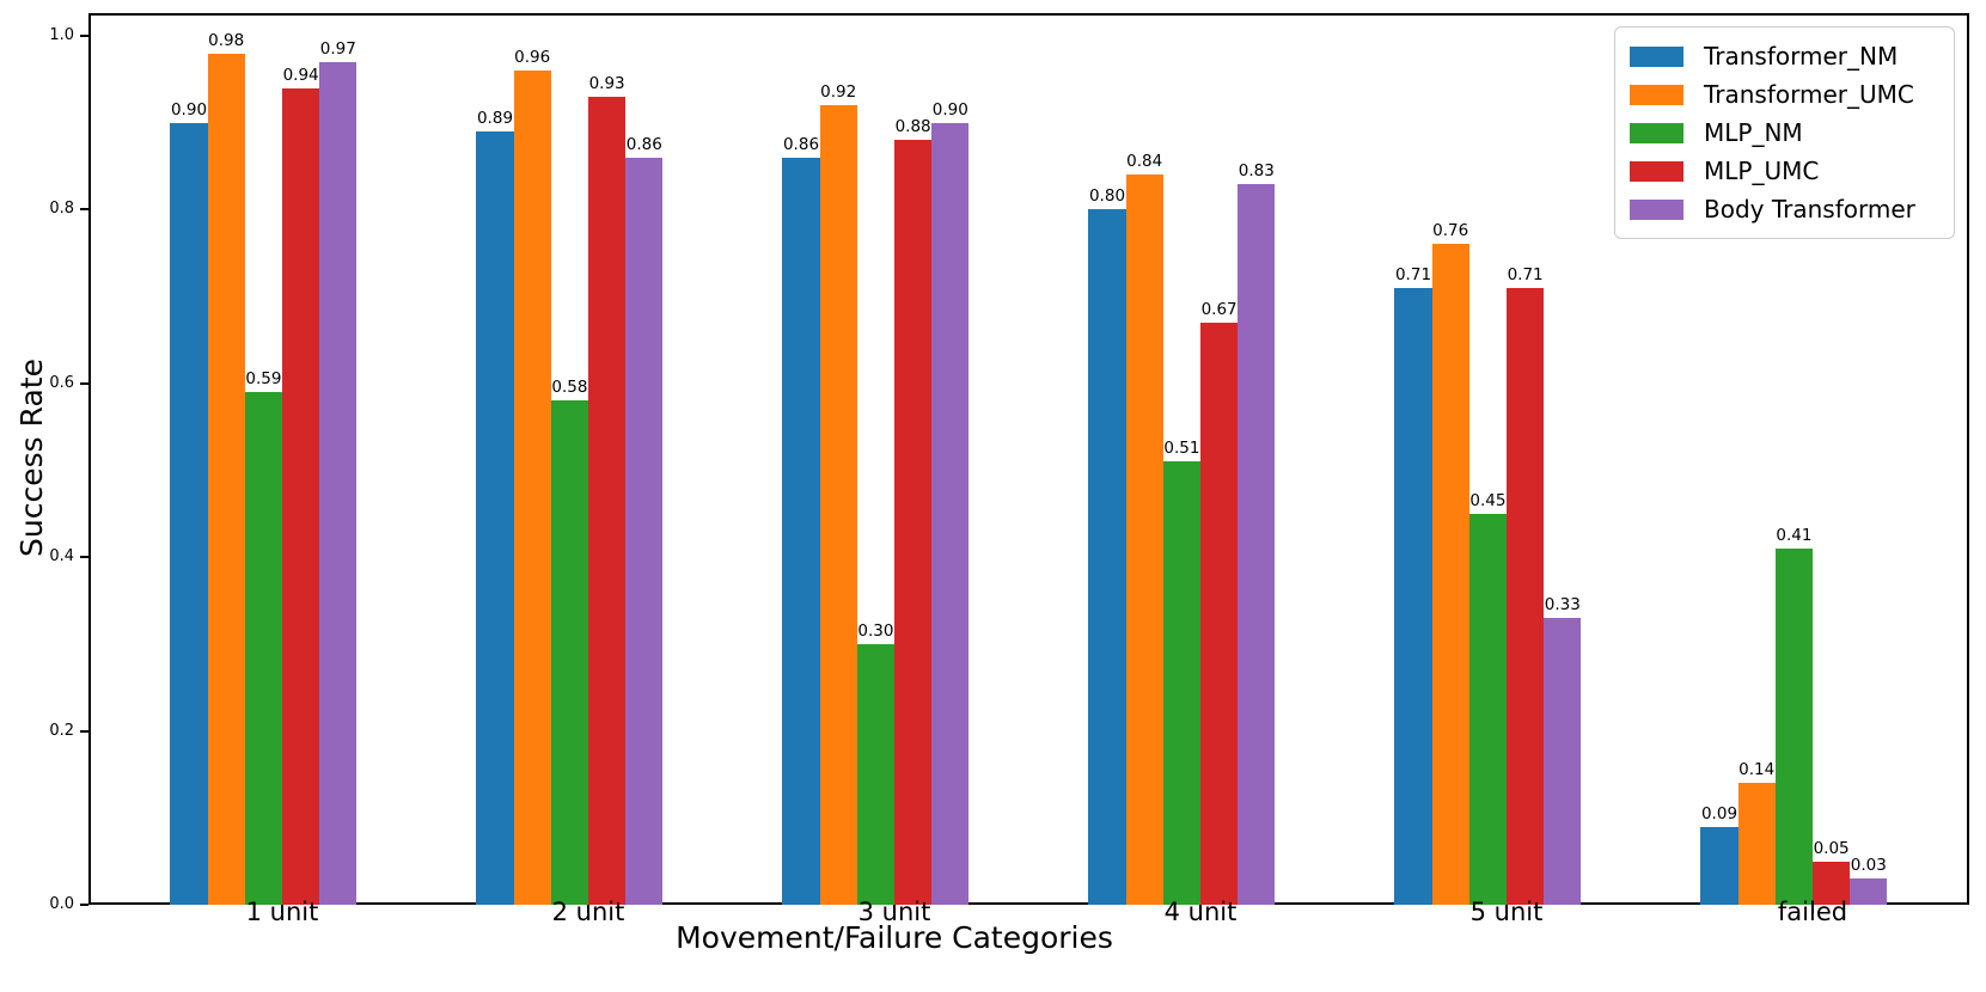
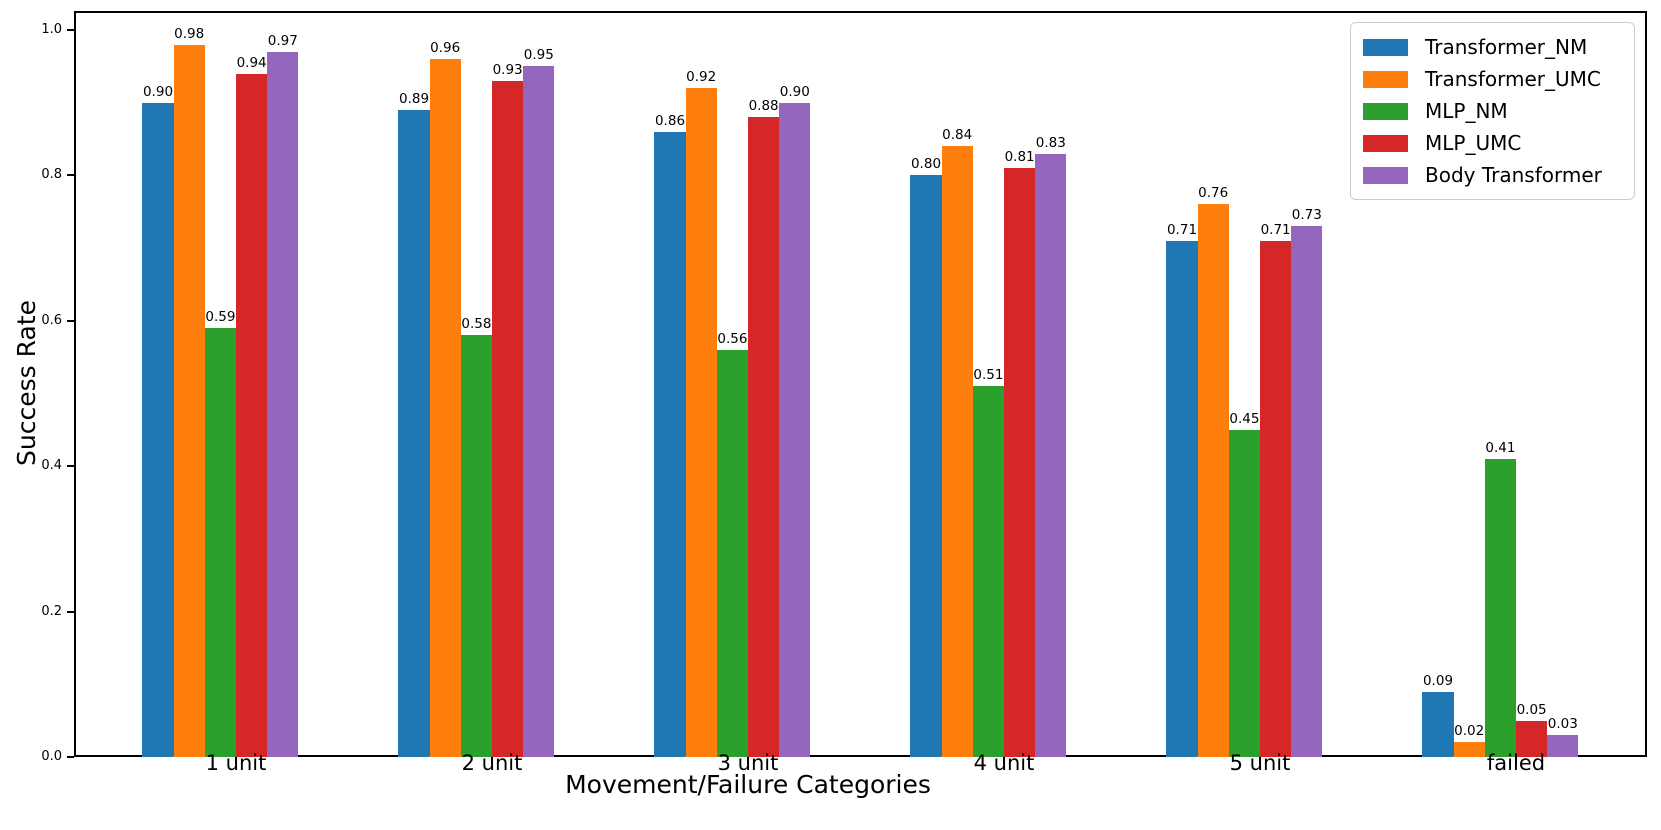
Body Transformer/2 unit: 0.86 -> 0.95
MLP_NM/3 unit: 0.30 -> 0.56
MLP_UMC/4 unit: 0.67 -> 0.81
Body Transformer/5 unit: 0.33 -> 0.73
Transformer_UMC/failed: 0.14 -> 0.02
